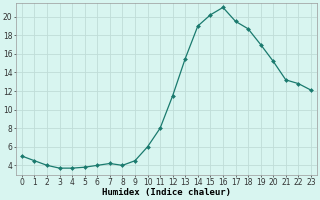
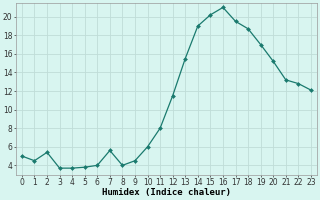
2: 4.0 -> 5.4
7: 4.2 -> 5.6
